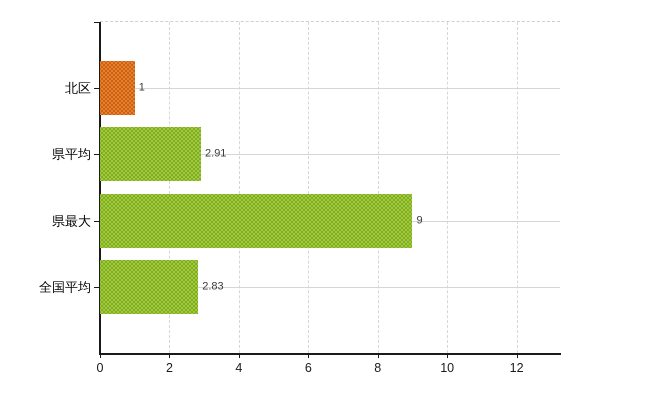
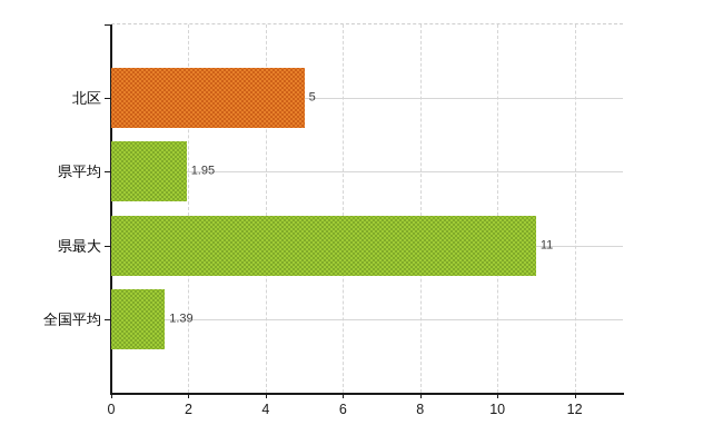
北区: 1 -> 5
県平均: 2.91 -> 1.95
県最大: 9 -> 11
全国平均: 2.83 -> 1.39
